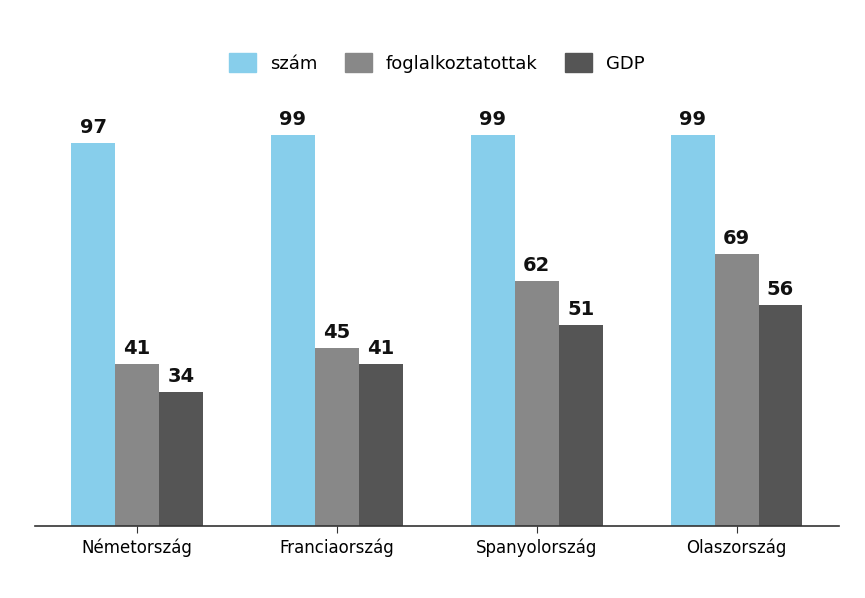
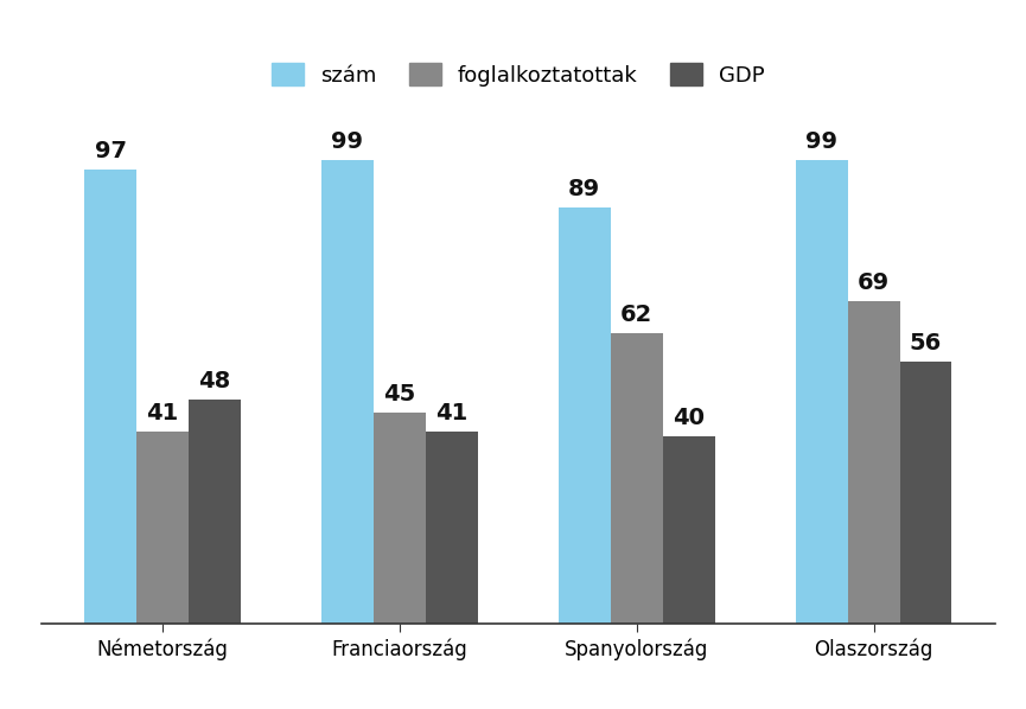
GDP/Németország: 34 -> 48
szám/Spanyolország: 99 -> 89
GDP/Spanyolország: 51 -> 40
